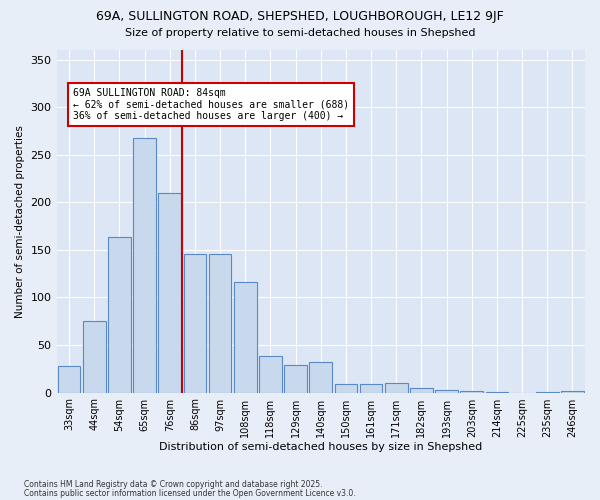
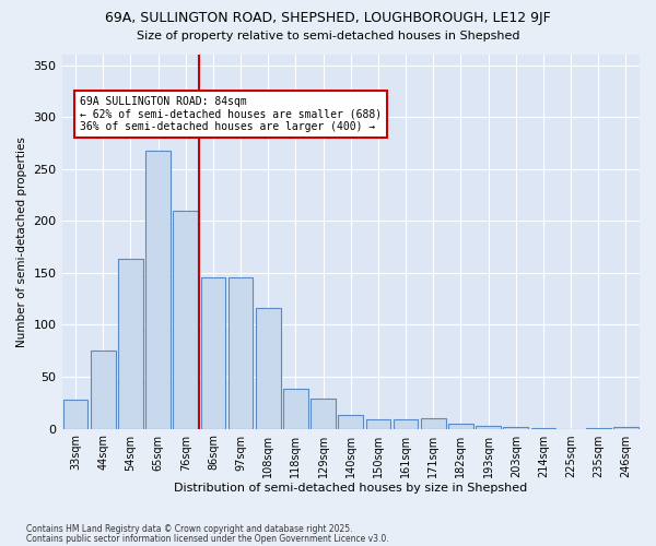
140sqm: 32 -> 13
